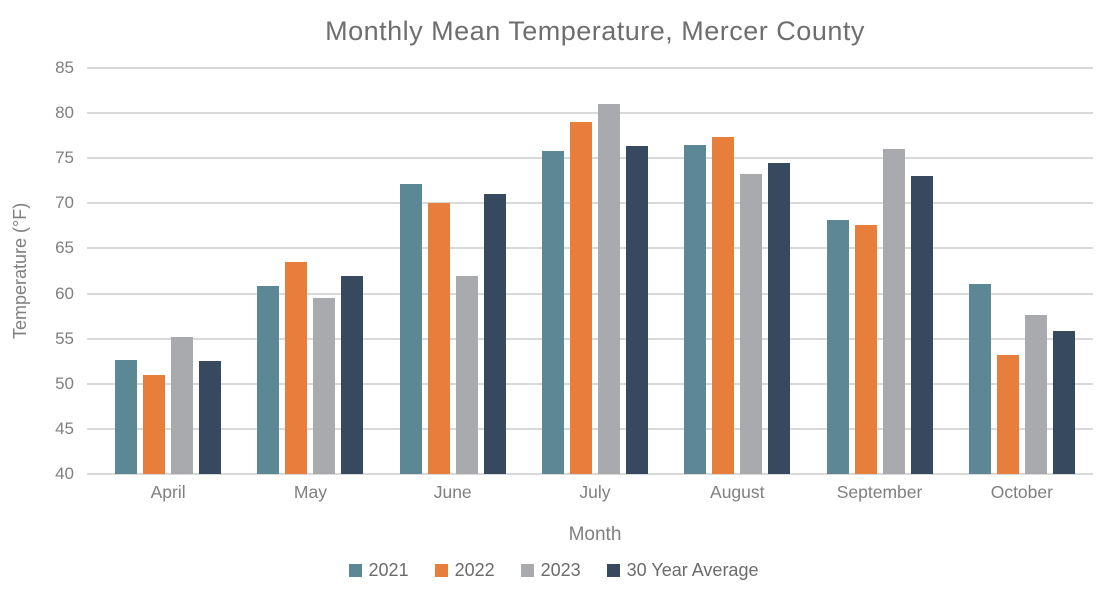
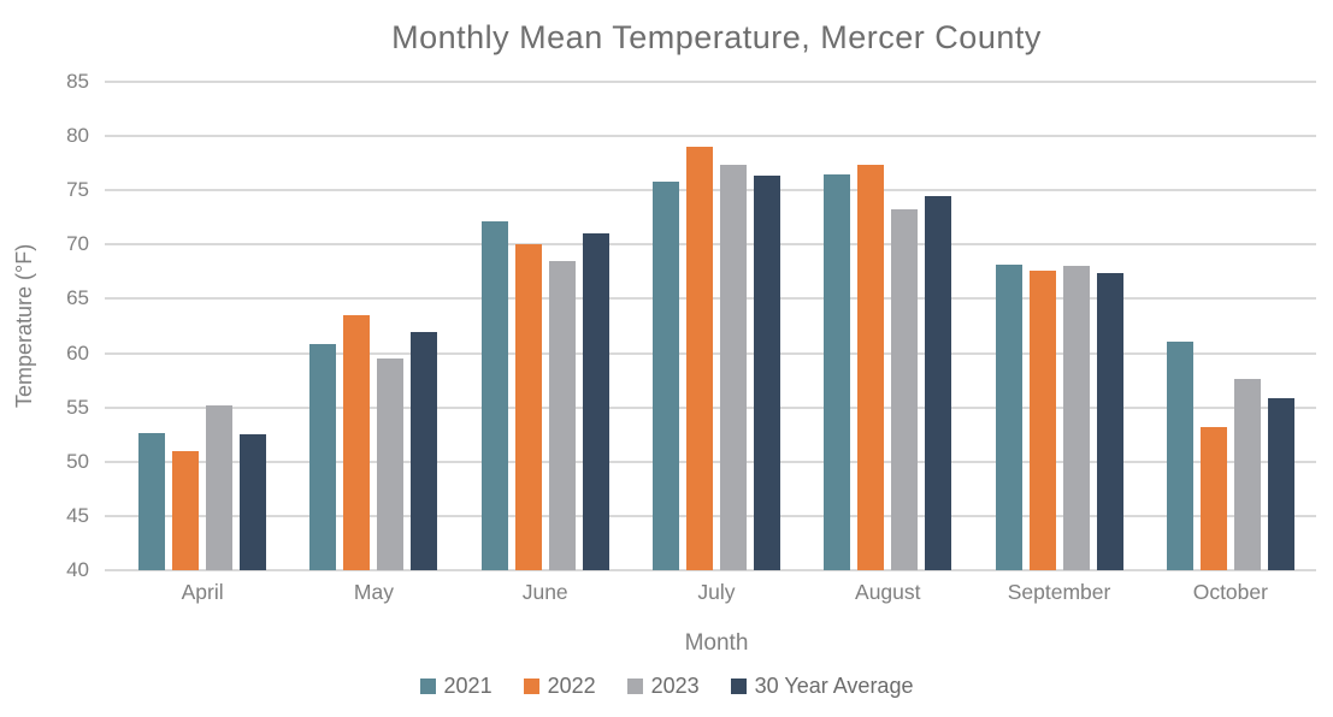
2023/June: 62 -> 68
2023/July: 81 -> 77
2023/September: 76 -> 68
30 Year Average/September: 73 -> 67
